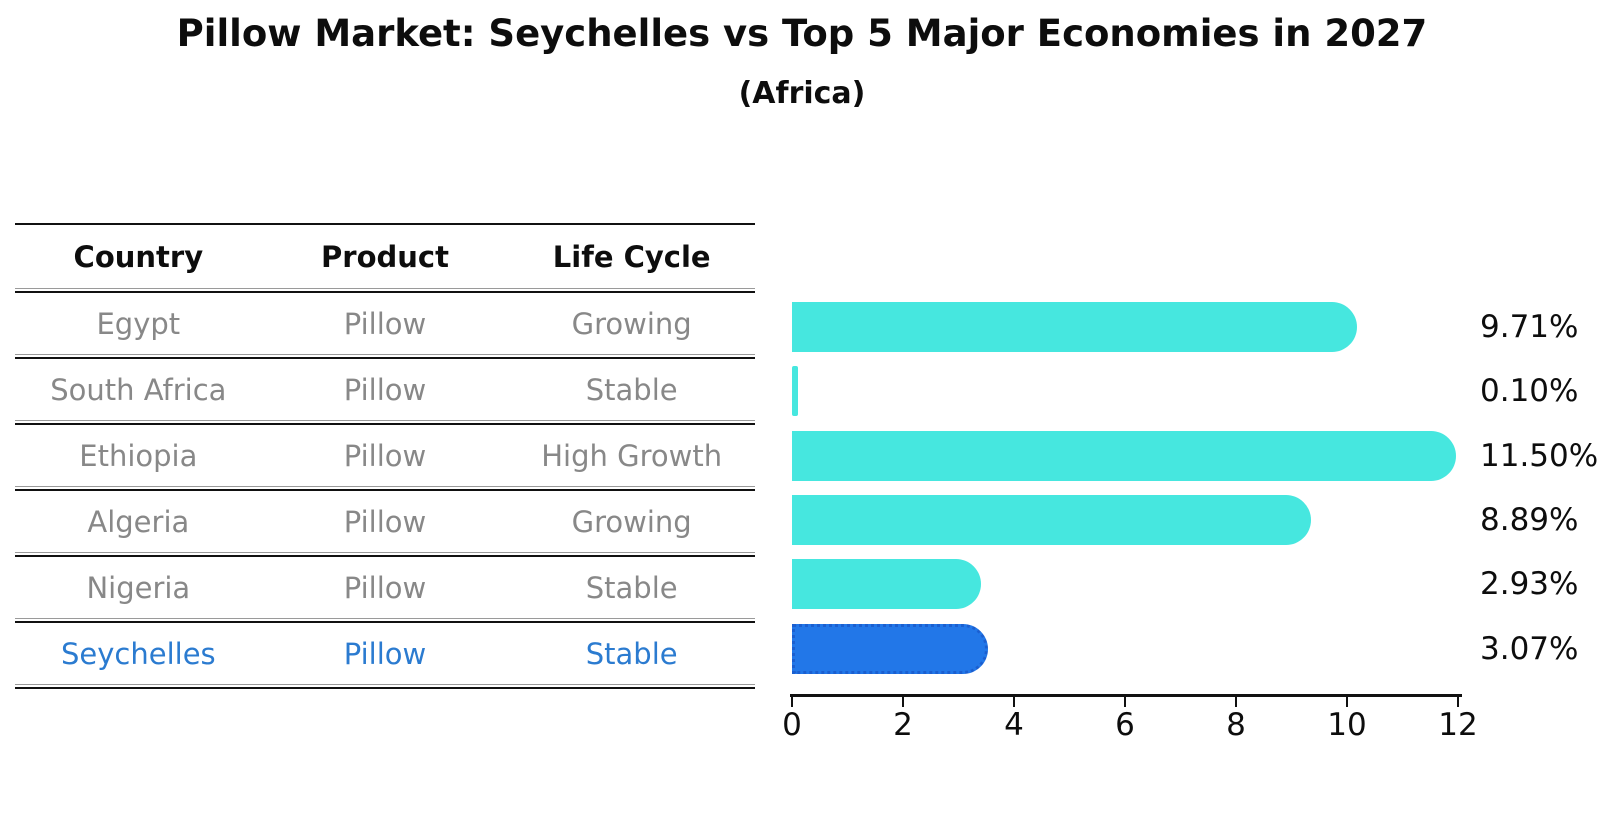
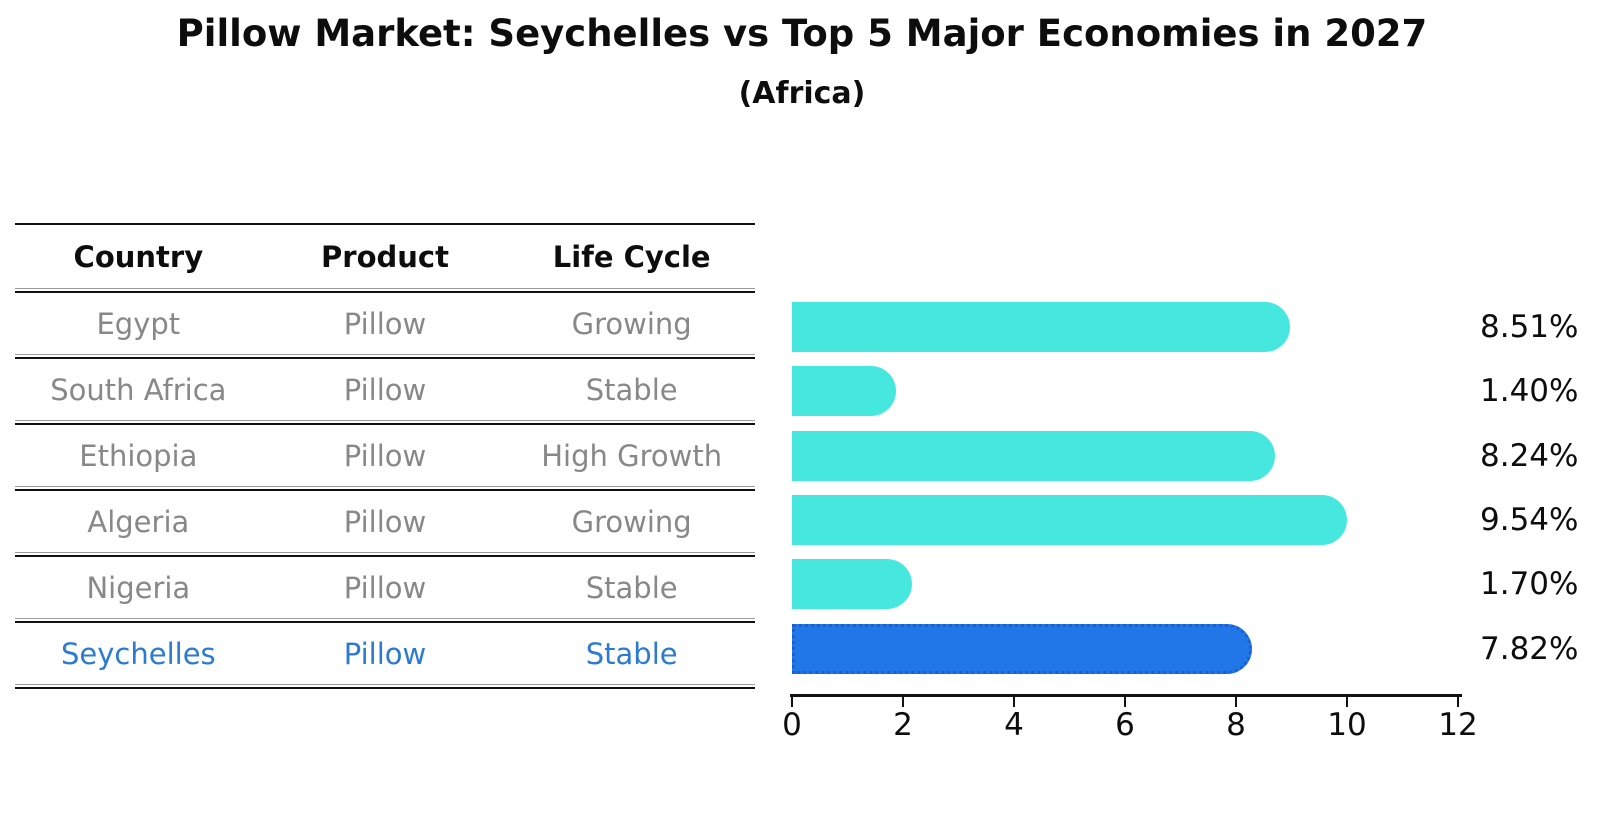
Egypt: 9.71% -> 8.51%
South Africa: 0.10% -> 1.40%
Ethiopia: 11.50% -> 8.24%
Algeria: 8.89% -> 9.54%
Nigeria: 2.93% -> 1.70%
Seychelles: 3.07% -> 7.82%
